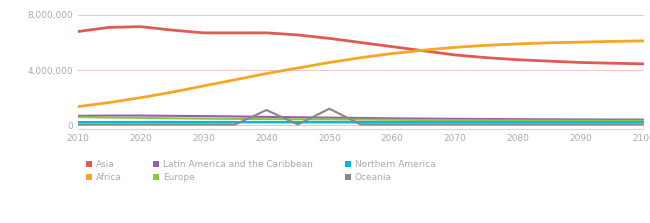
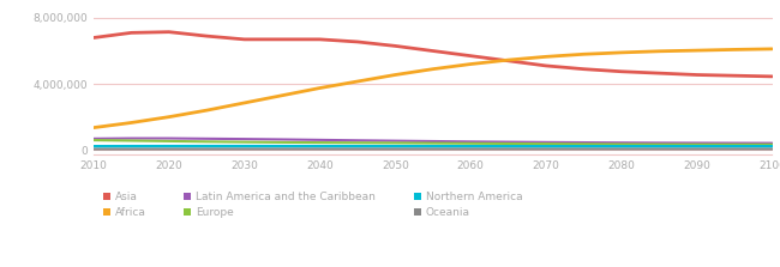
Oceania/2040: 1,100,000 -> 100,000
Oceania/2050: 1,200,000 -> 100,000
